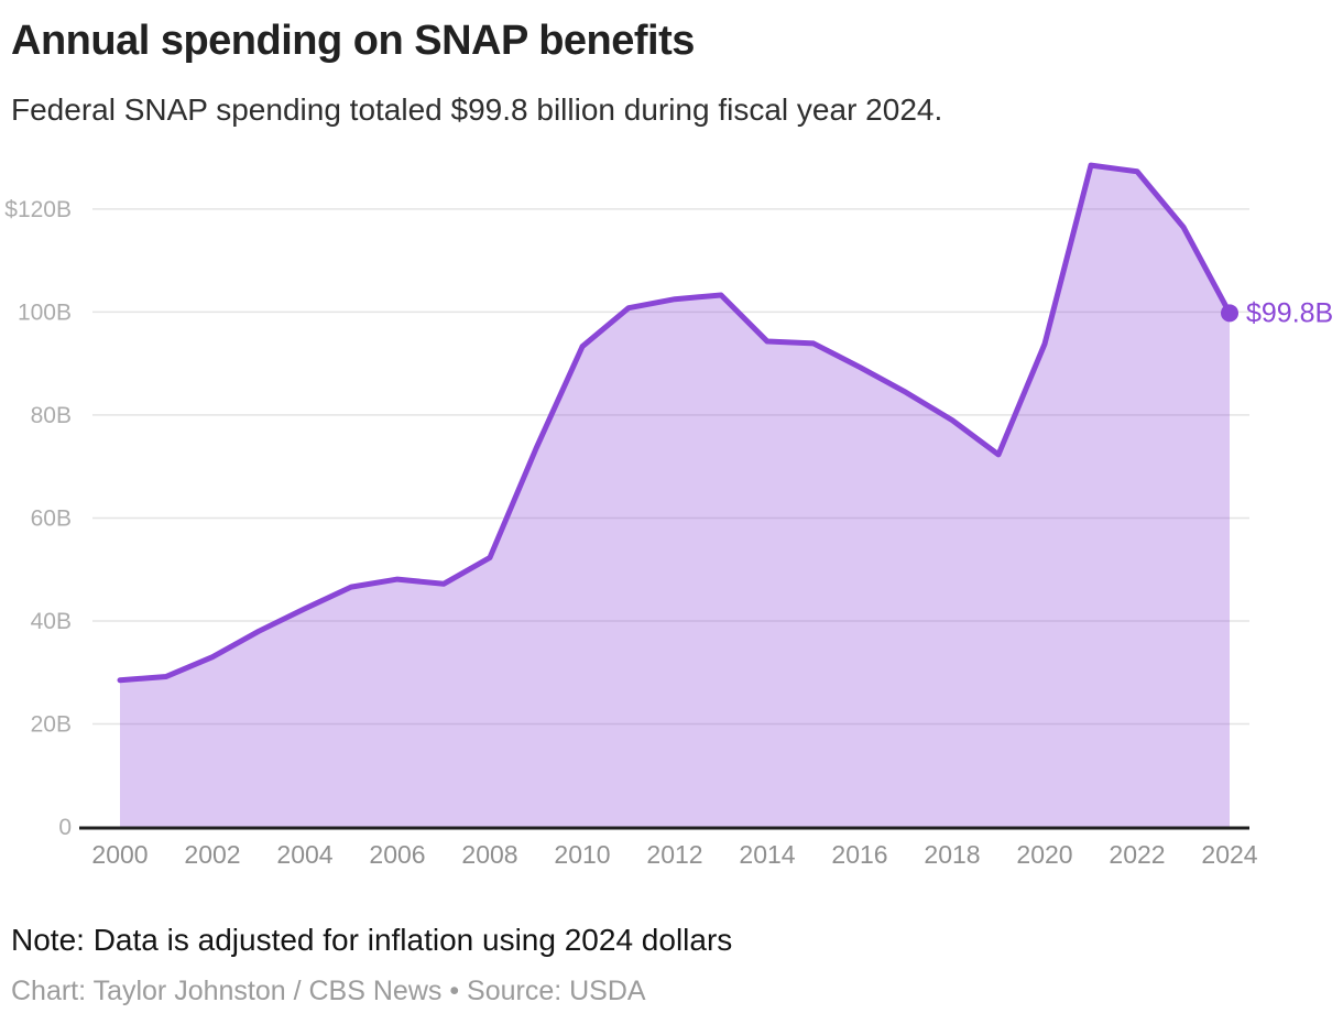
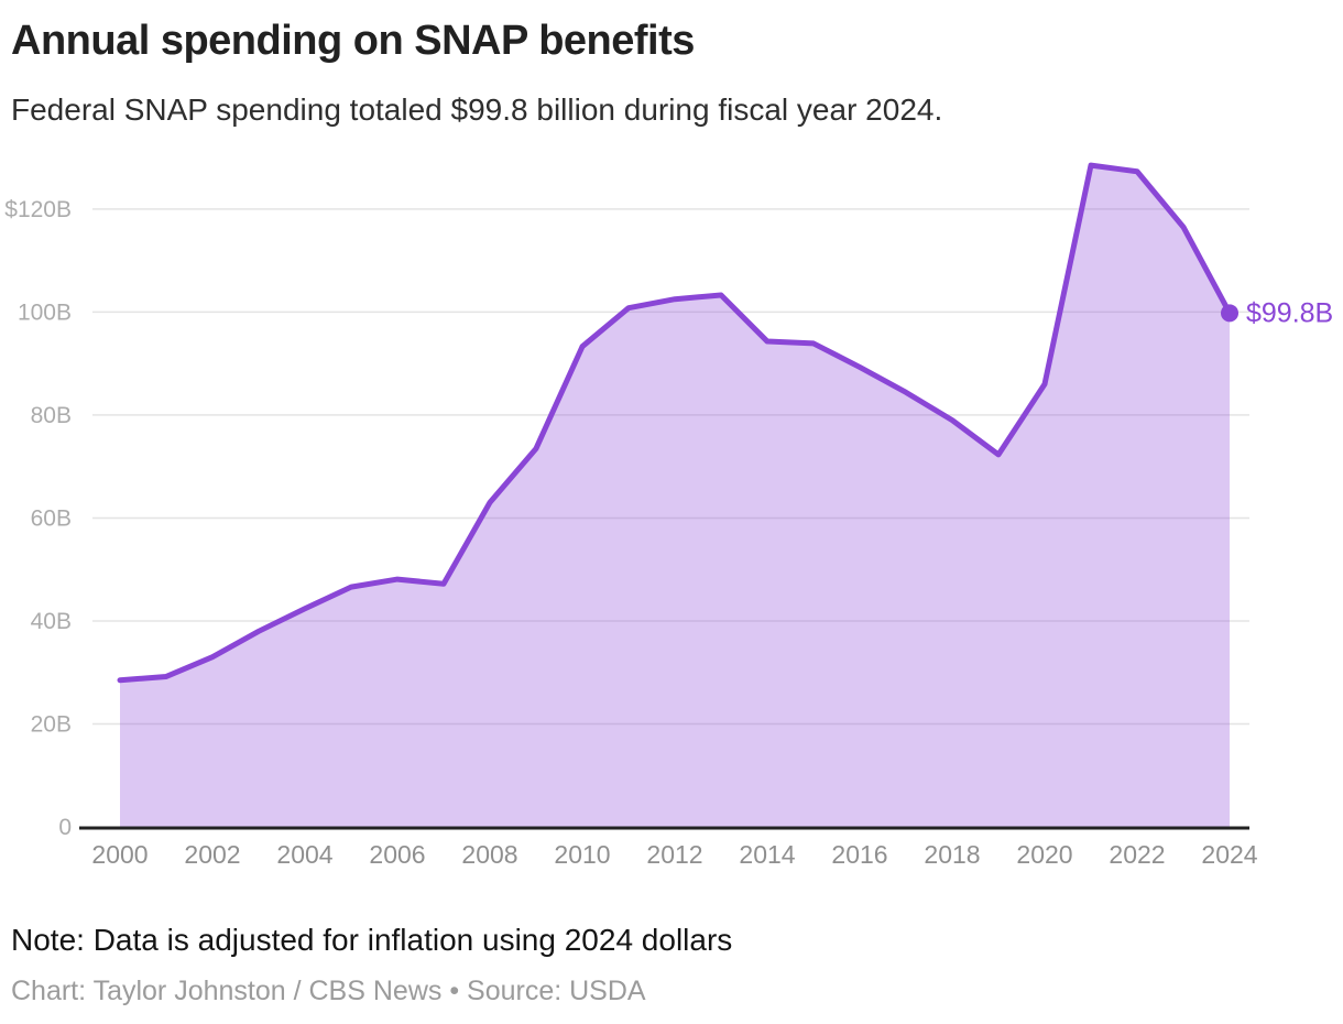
2008: $52B -> $63B
2020: $94B -> $86B
